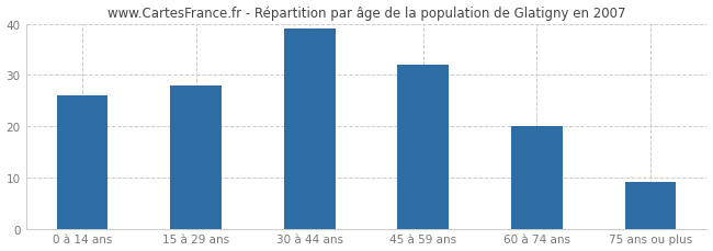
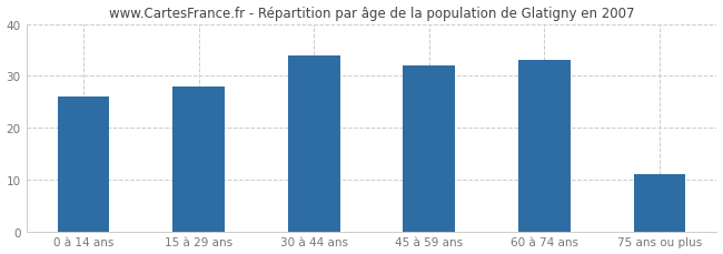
30 à 44 ans: 39 -> 34
60 à 74 ans: 20 -> 33
75 ans ou plus: 9 -> 11
